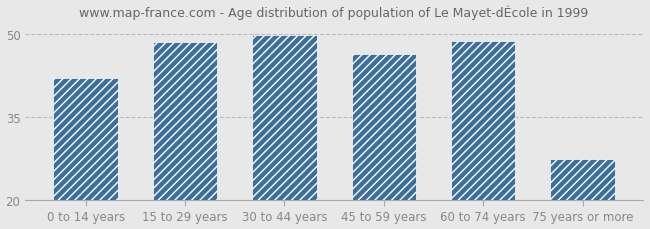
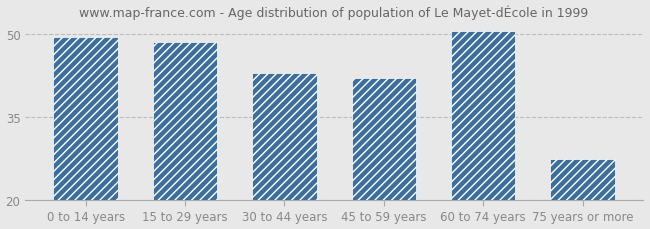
0 to 14 years: 42.0 -> 49.5
30 to 44 years: 49.8 -> 43.0
45 to 59 years: 46.4 -> 42.0
60 to 74 years: 48.8 -> 50.5
